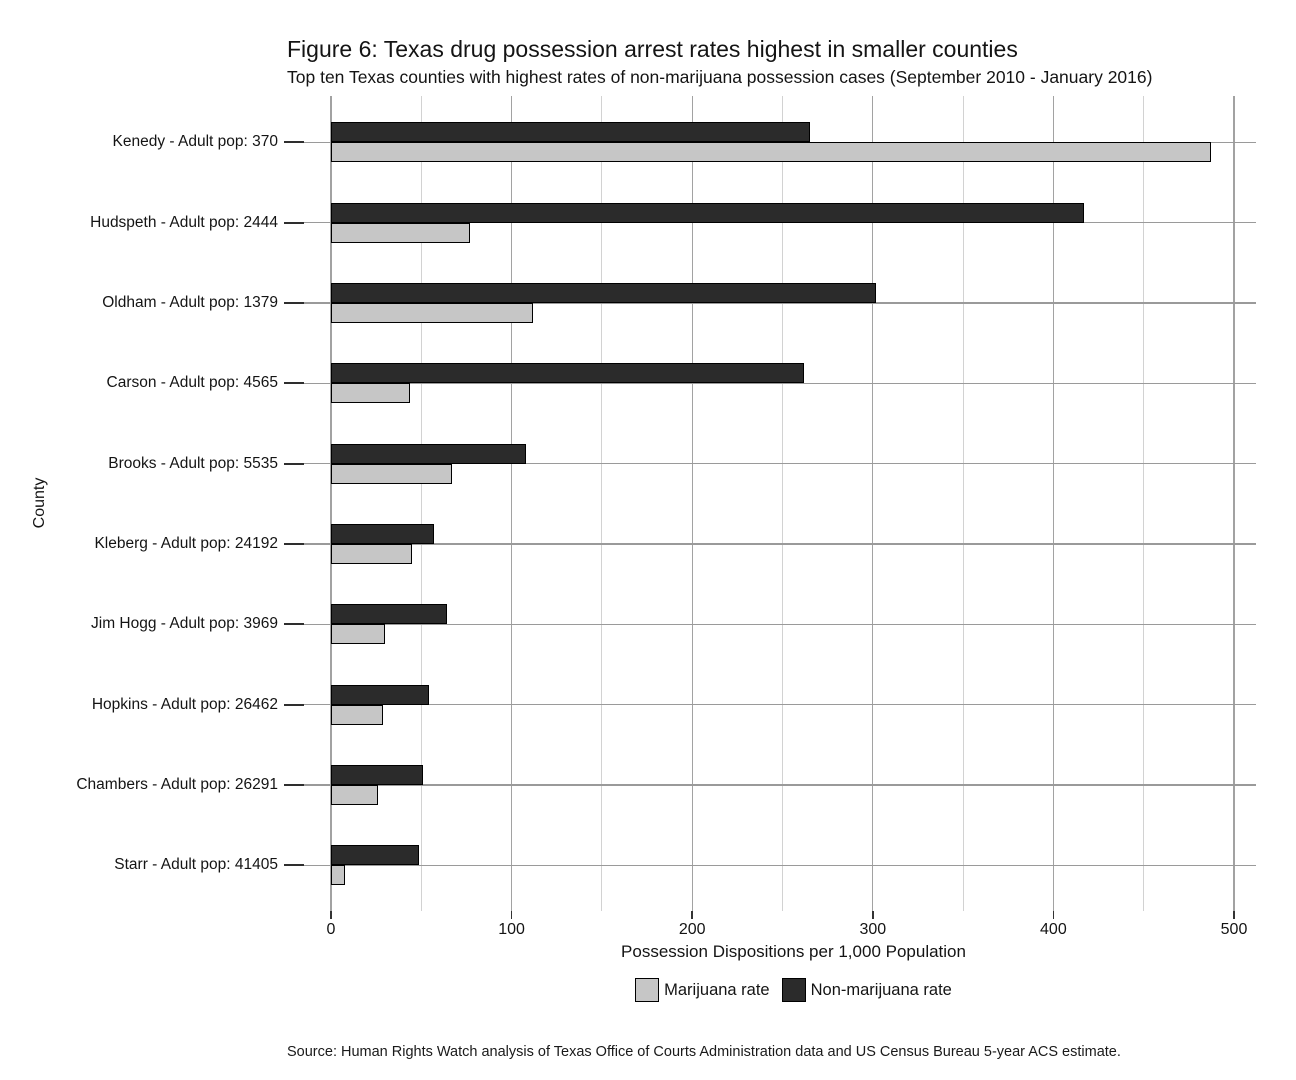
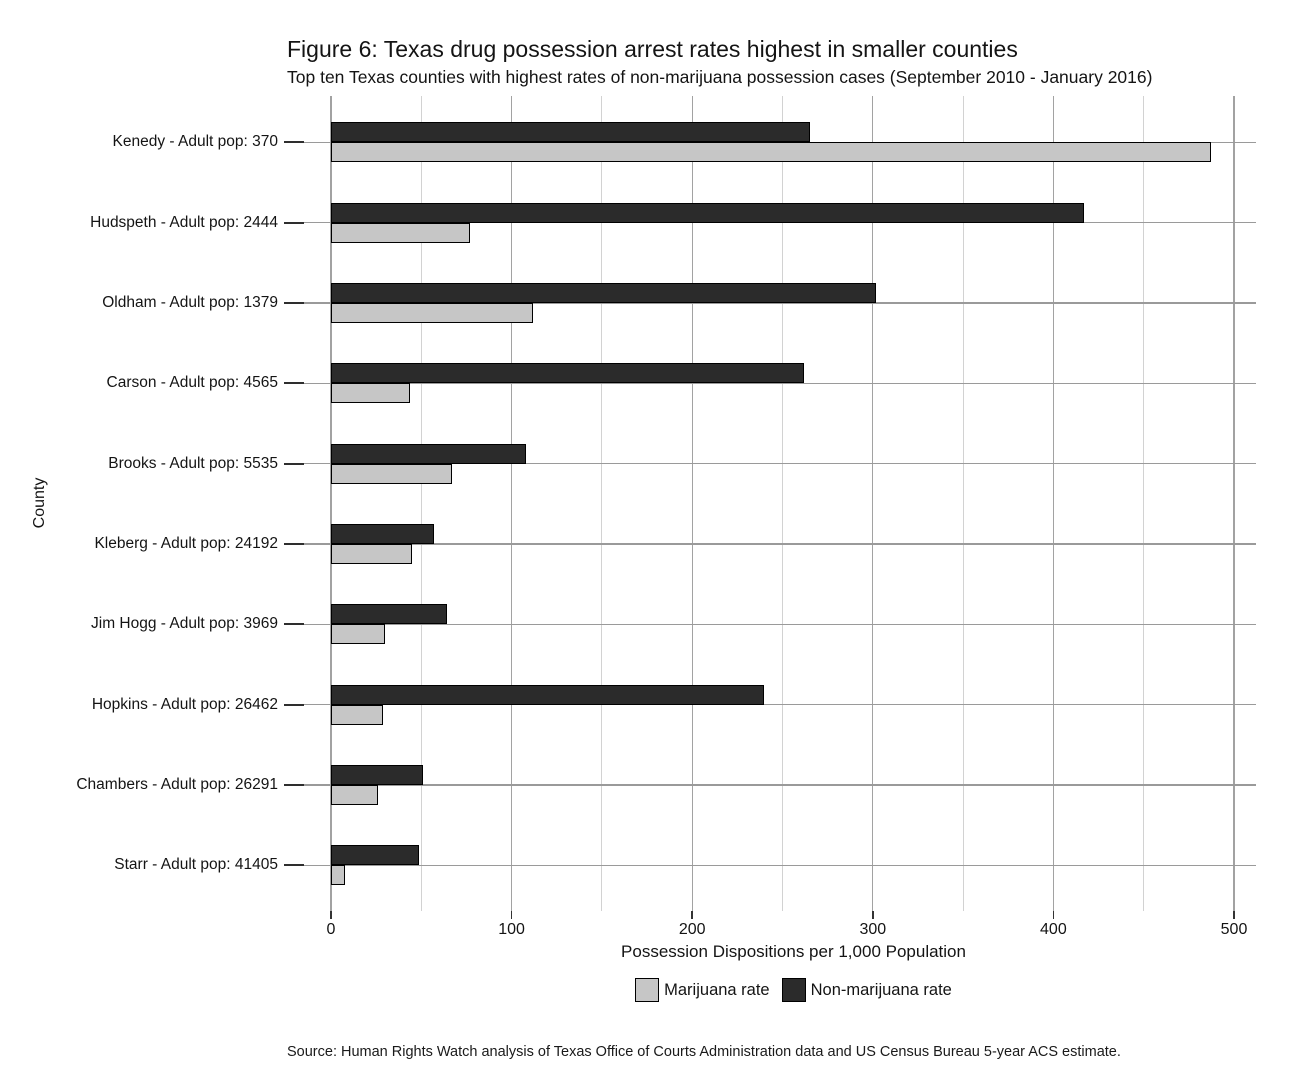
Non-marijuana rate/Hopkins - Adult pop: 26462: 54 -> 240
